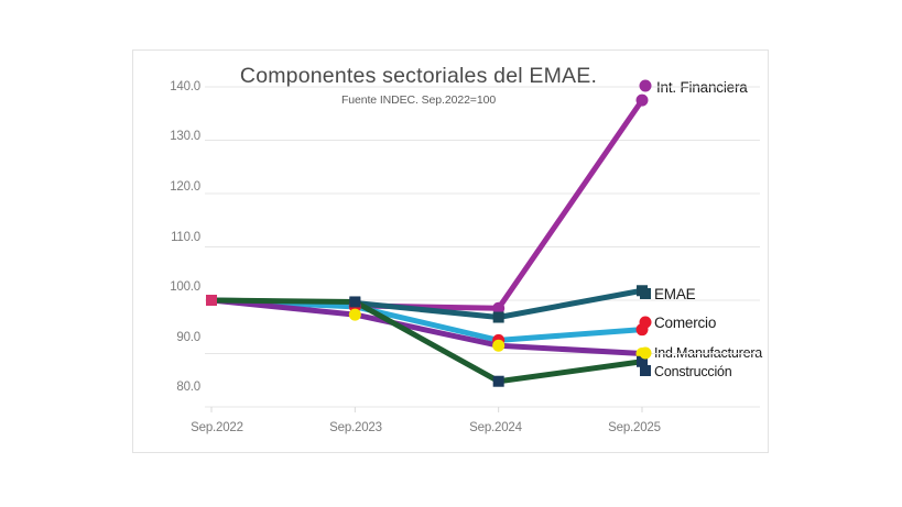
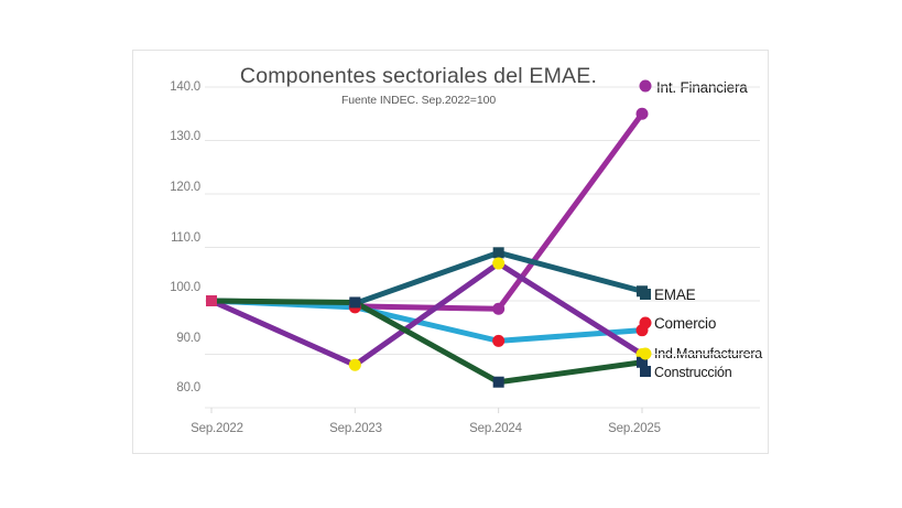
Ind.Manufacturera/Sep.2023: 97 -> 88
EMAE/Sep.2024: 97 -> 109
Ind.Manufacturera/Sep.2024: 92 -> 107
Int. Financiera/Sep.2025: 138 -> 135
